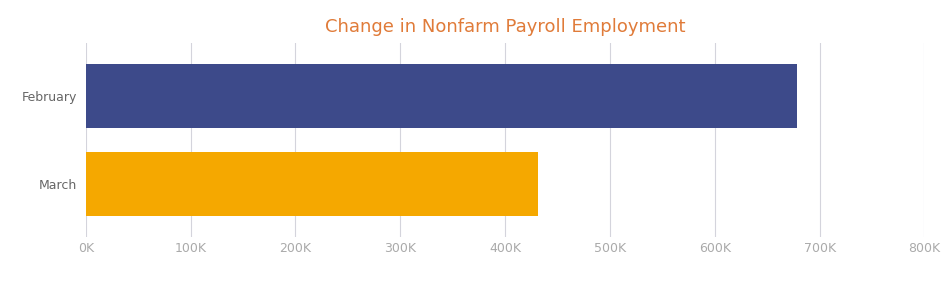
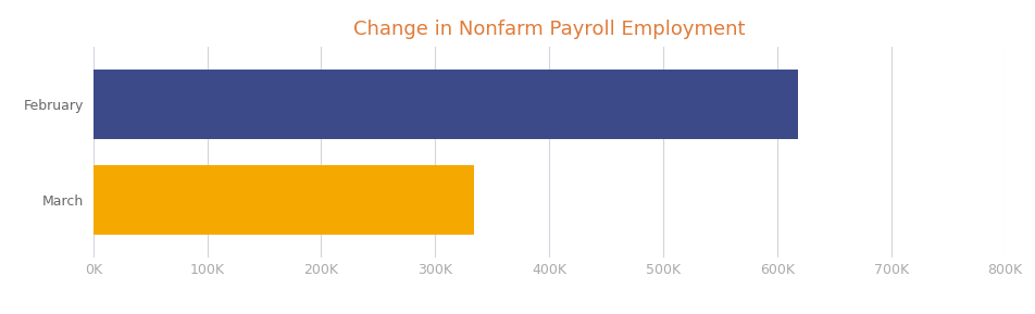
February: 678K -> 618K
March: 431K -> 334K
